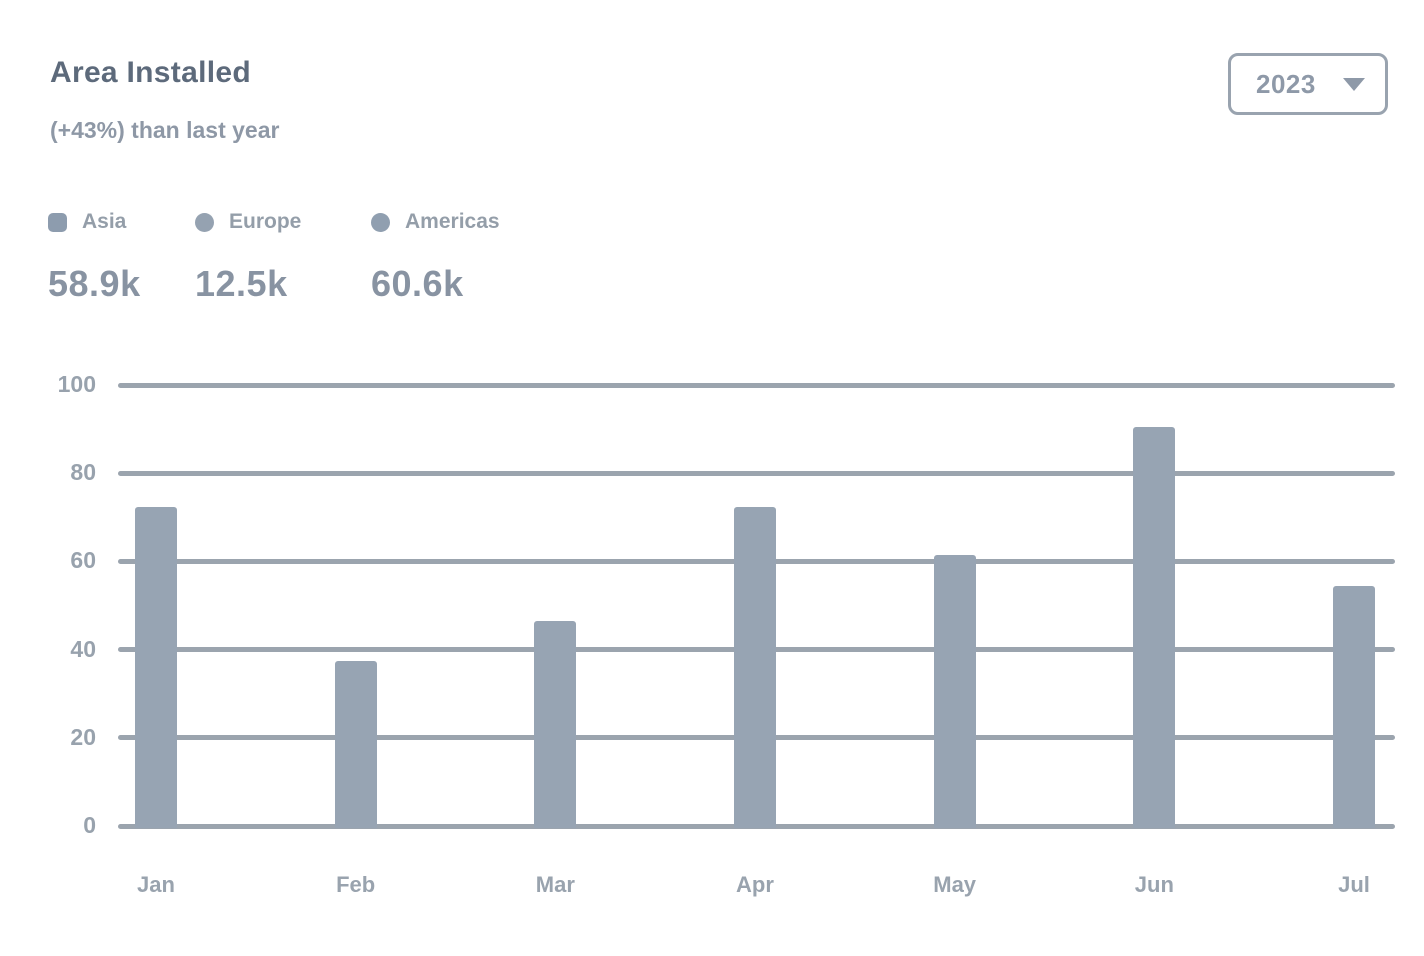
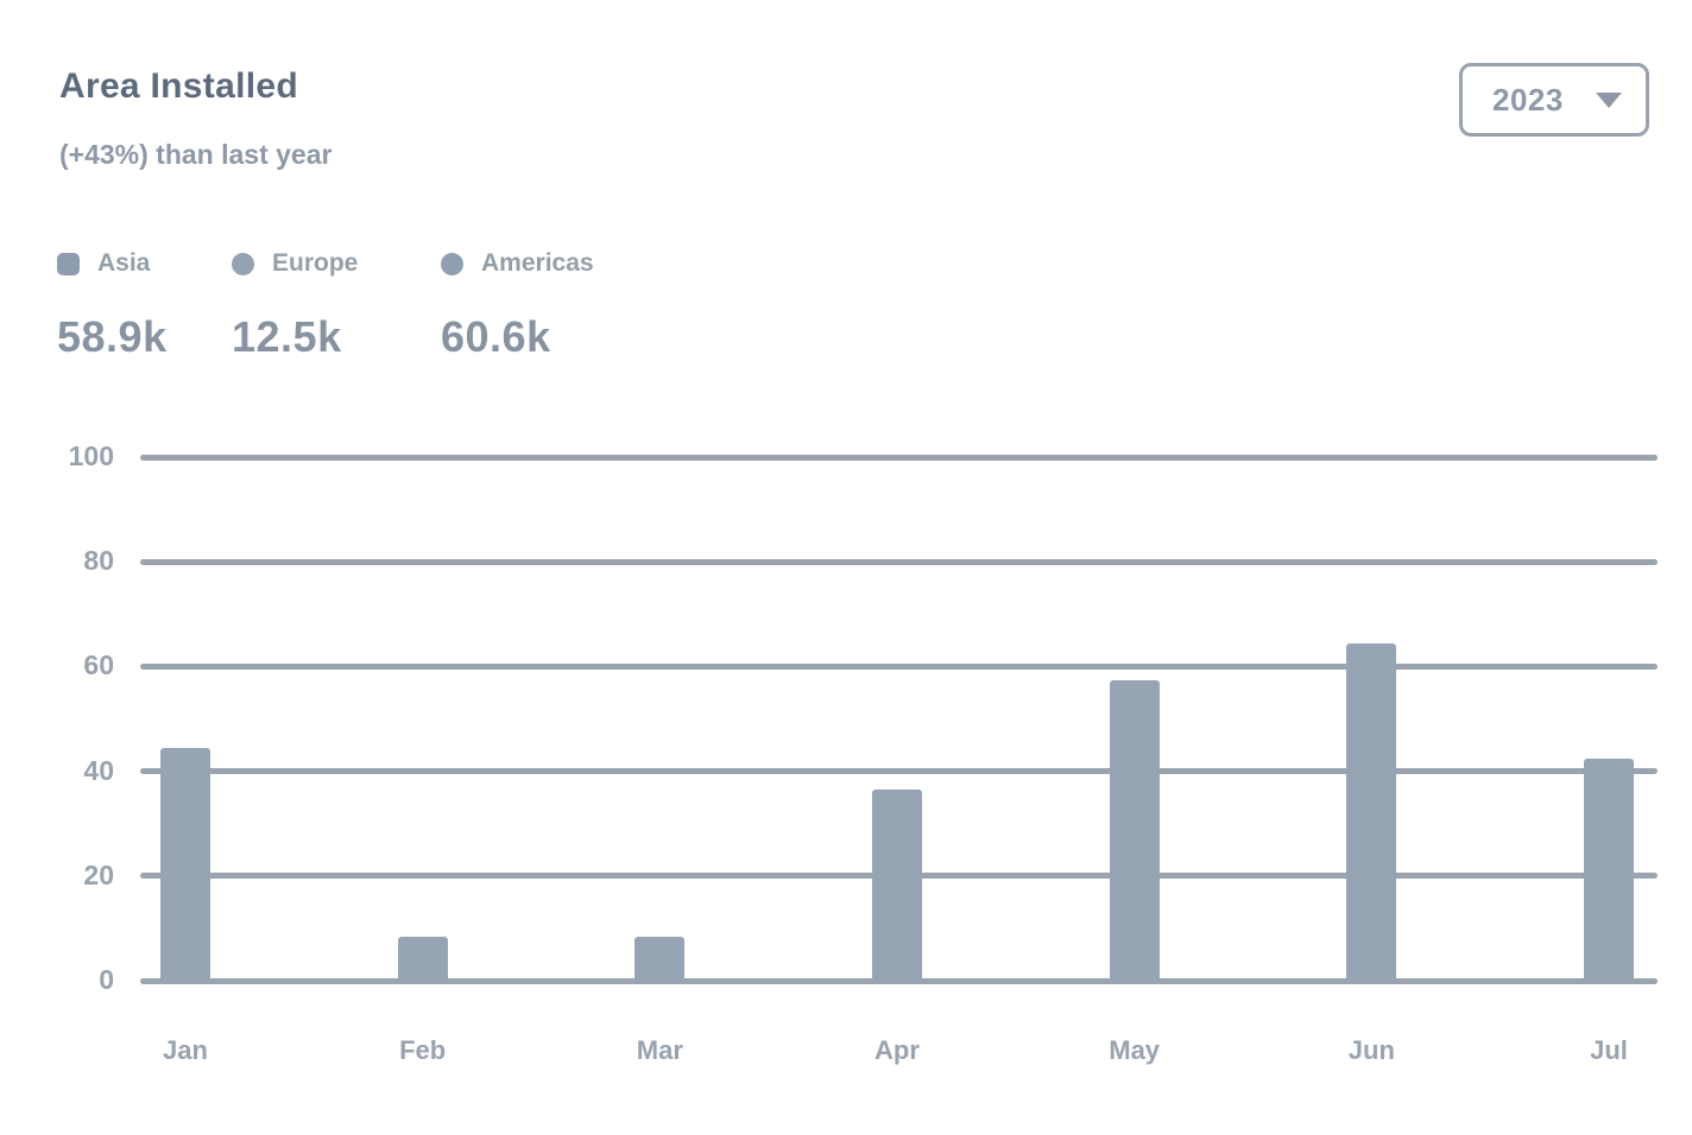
Jan: 73 -> 45
Feb: 38 -> 9
Mar: 47 -> 9
Apr: 73 -> 37
May: 62 -> 58
Jun: 91 -> 65
Jul: 55 -> 43
